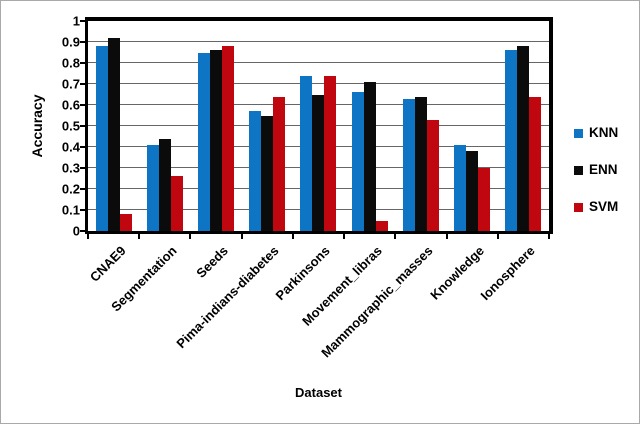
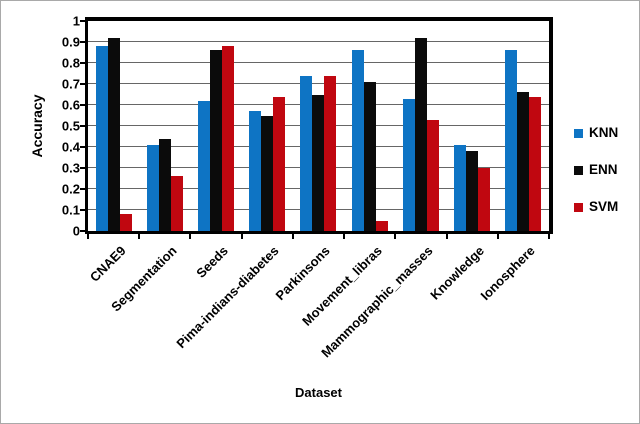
KNN/Seeds: 0.85 -> 0.62
KNN/Movement_libras: 0.66 -> 0.86
ENN/Mammographic_masses: 0.64 -> 0.92
ENN/Ionosphere: 0.88 -> 0.66
